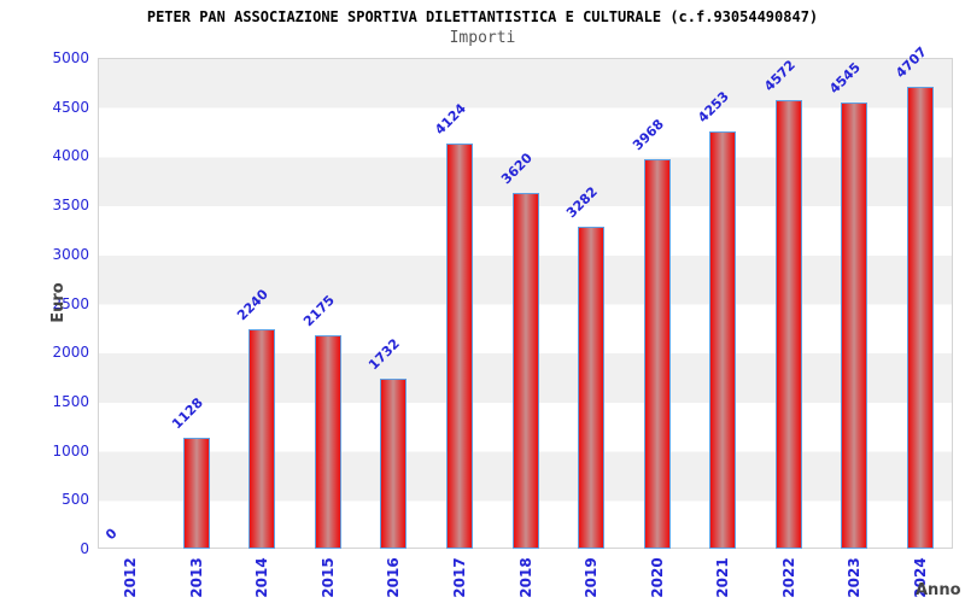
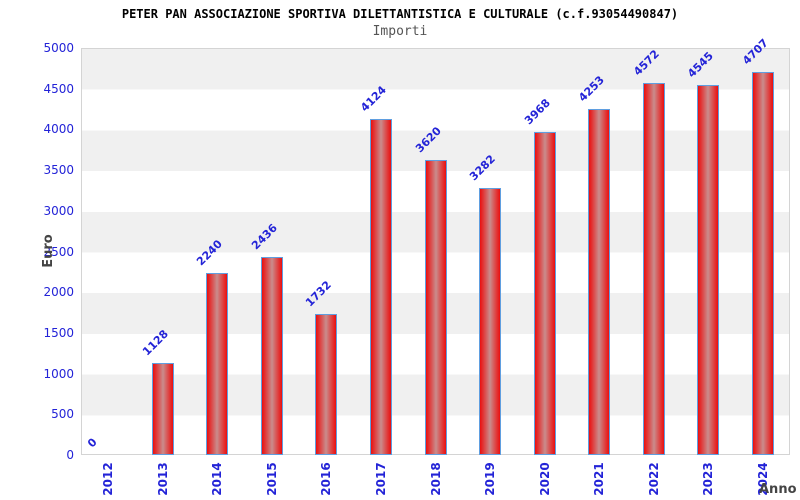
2015: 2175 -> 2436
